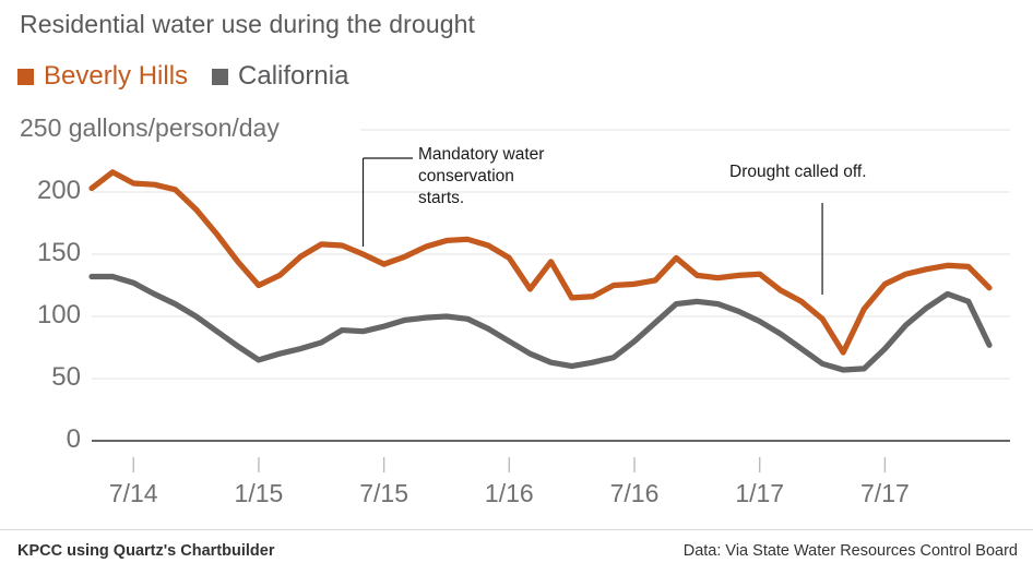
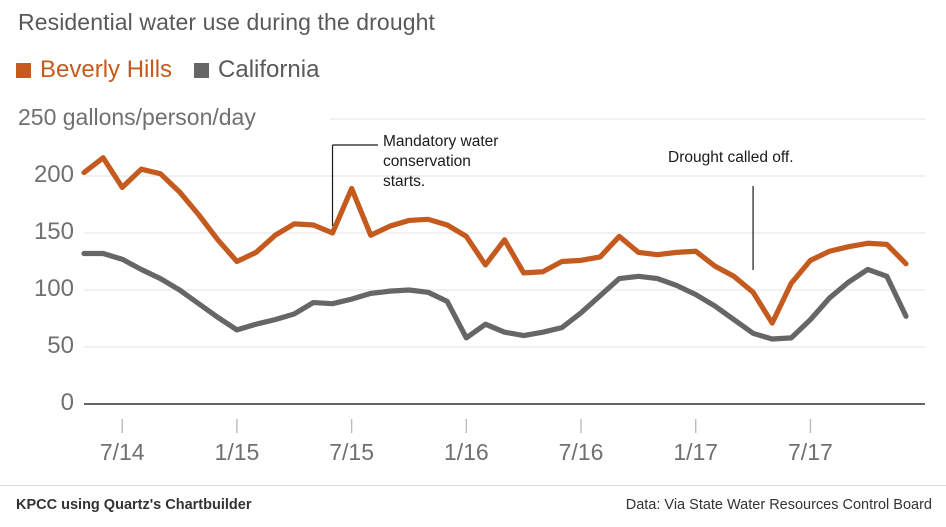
Beverly Hills/7/14: 207 -> 190
Beverly Hills/7/15: 142 -> 189
California/1/16: 80 -> 58
